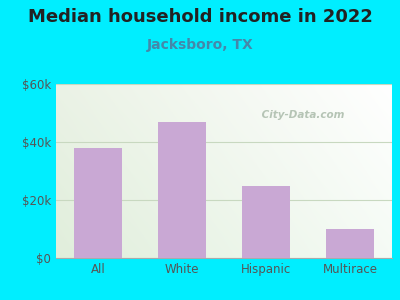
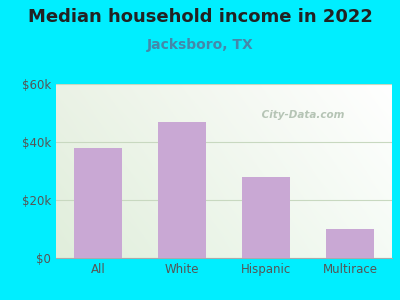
Hispanic: $25k -> $28k
